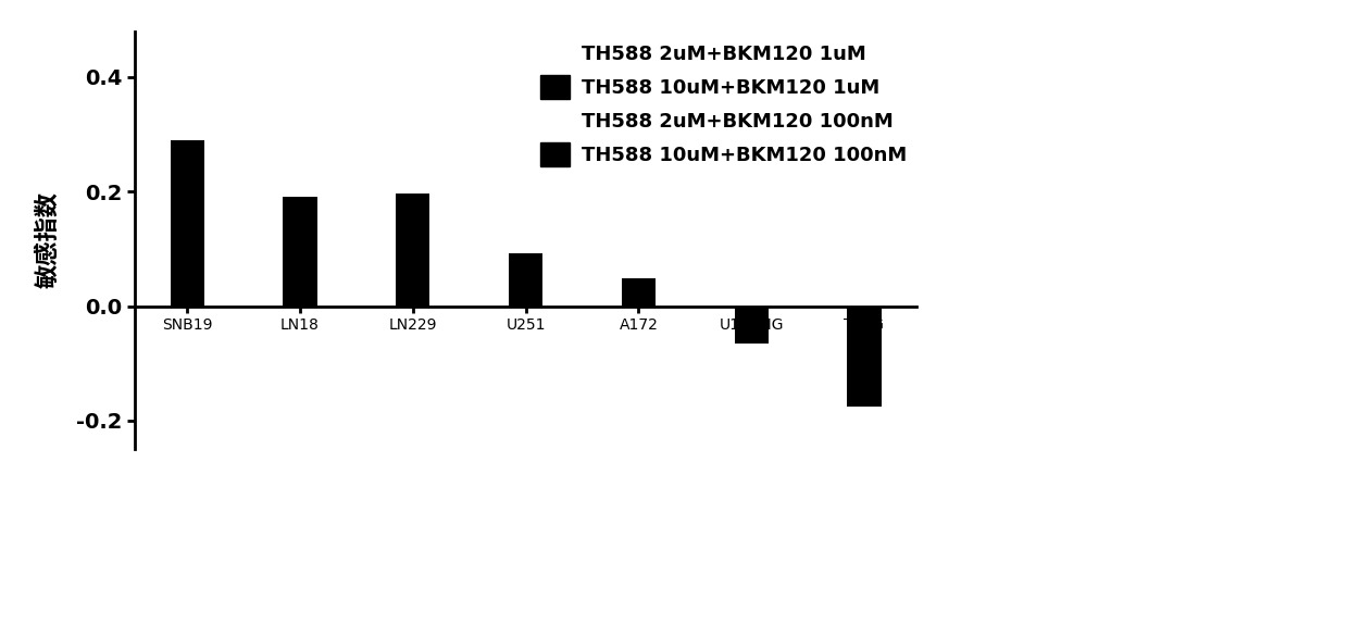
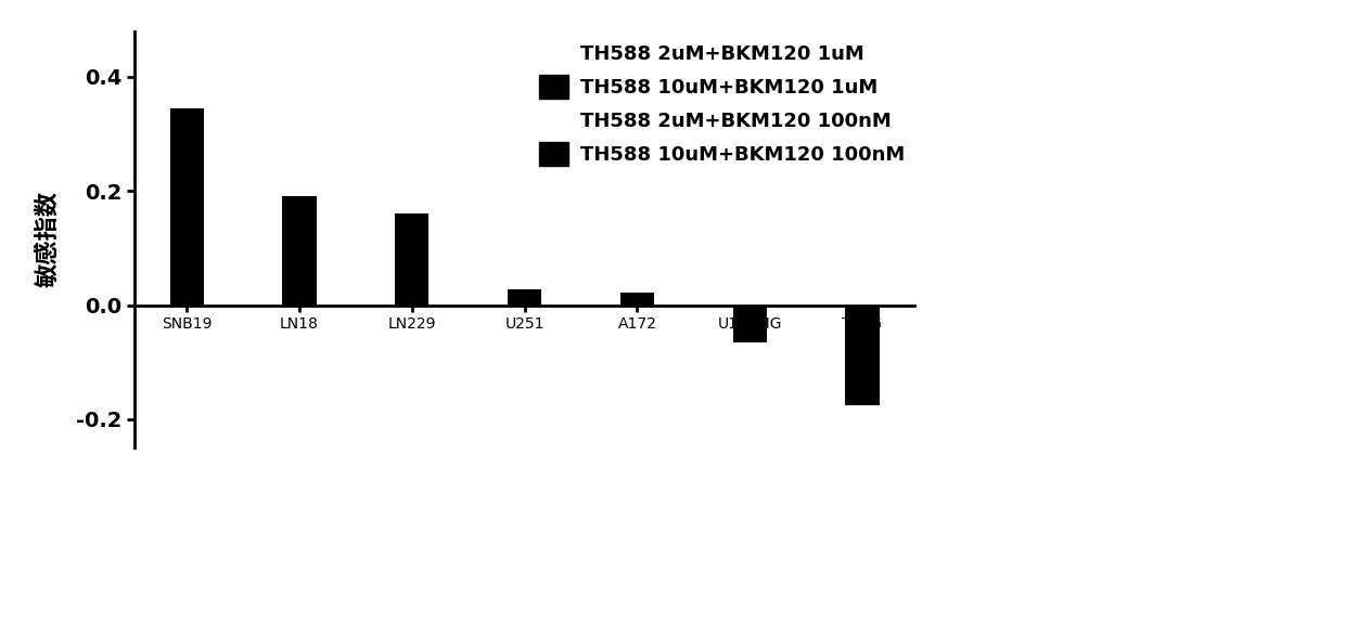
SNB19: 0.290 -> 0.345
LN229: 0.196 -> 0.160
U251: 0.092 -> 0.028
A172: 0.048 -> 0.022
